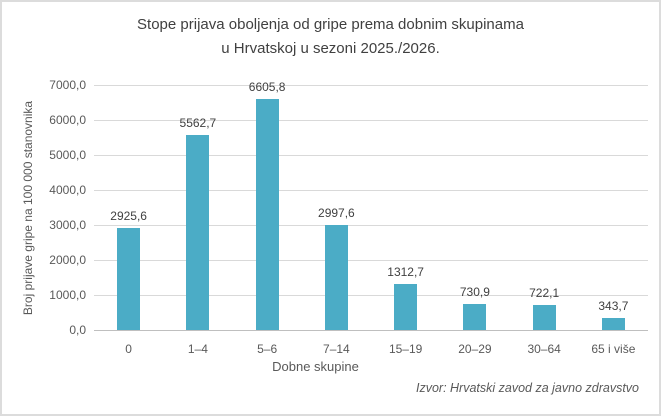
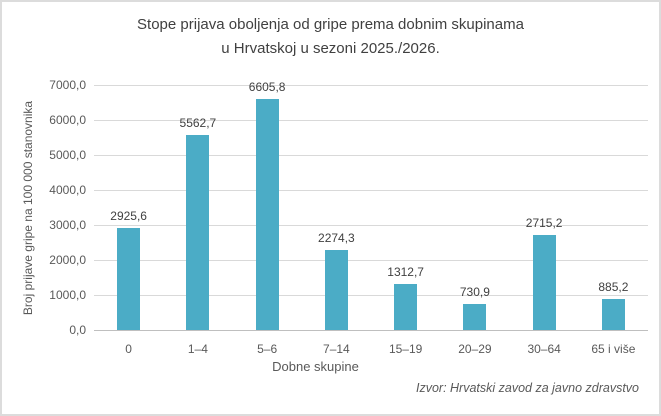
7–14: 2997,6 -> 2274,3
30–64: 722,1 -> 2715,2
65 i više: 343,7 -> 885,2
